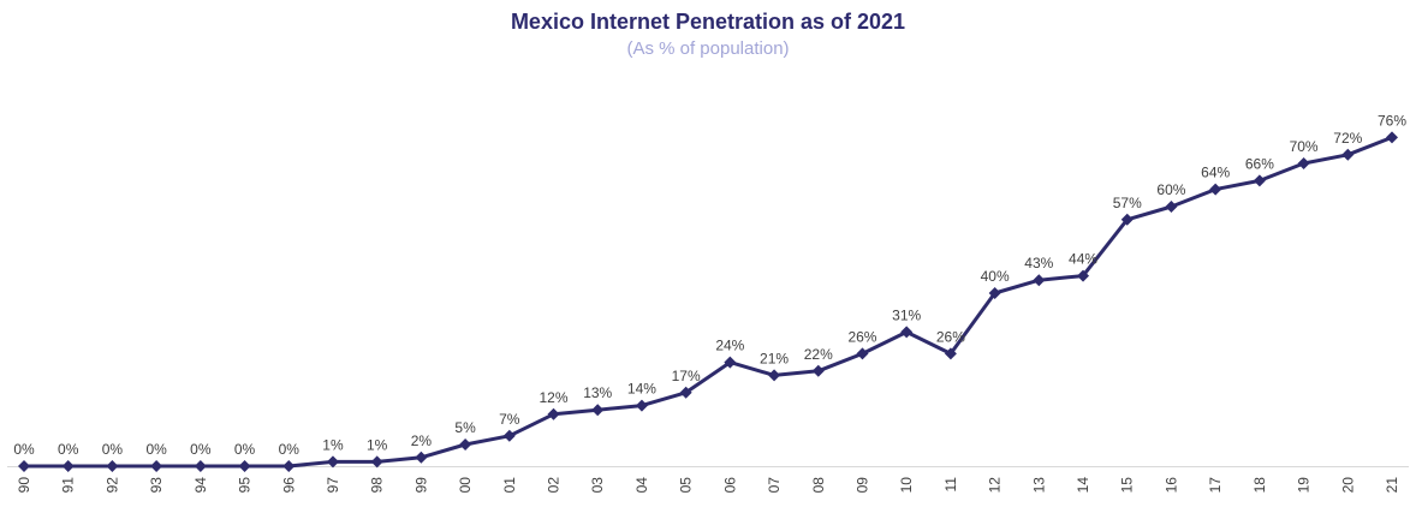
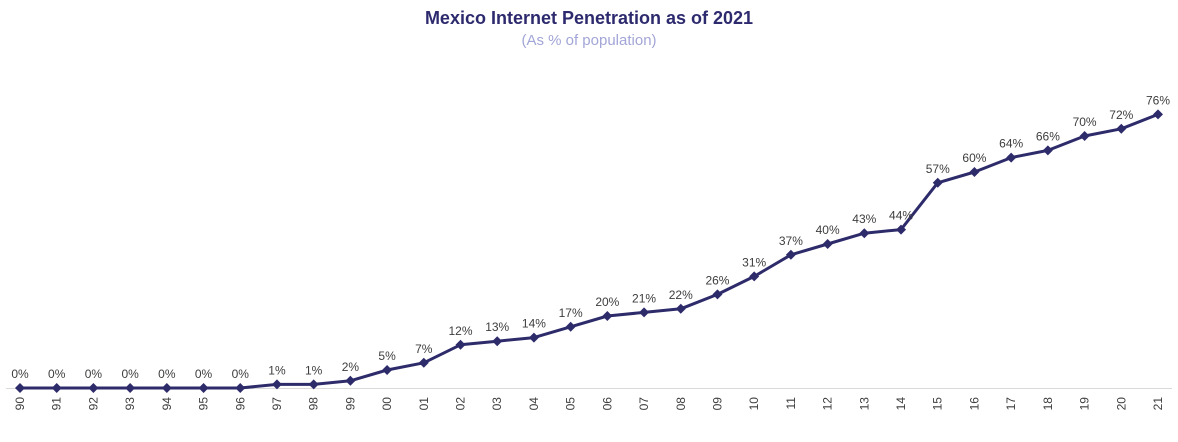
06: 24% -> 20%
11: 26% -> 37%
